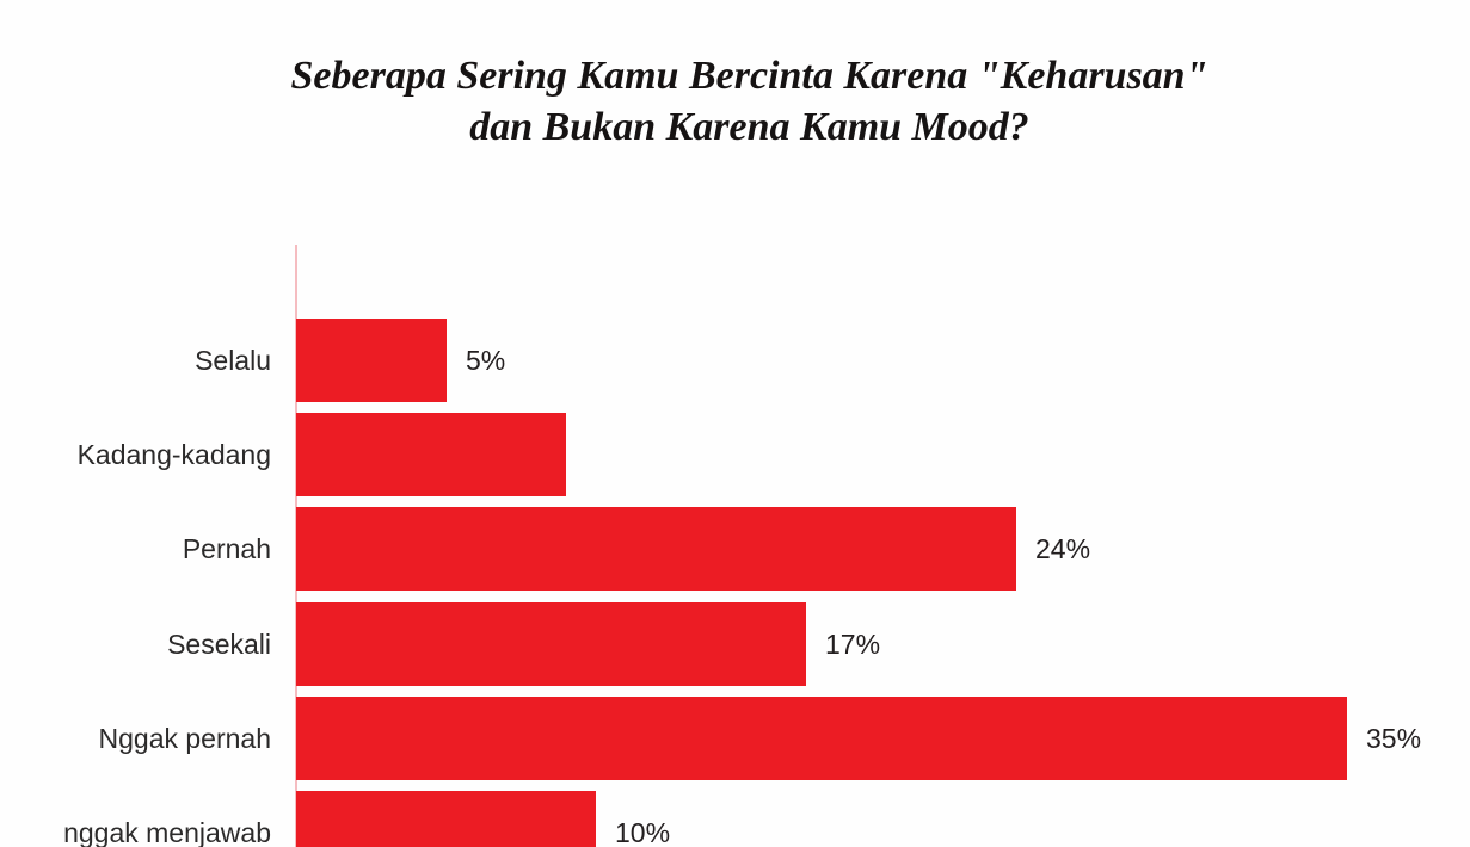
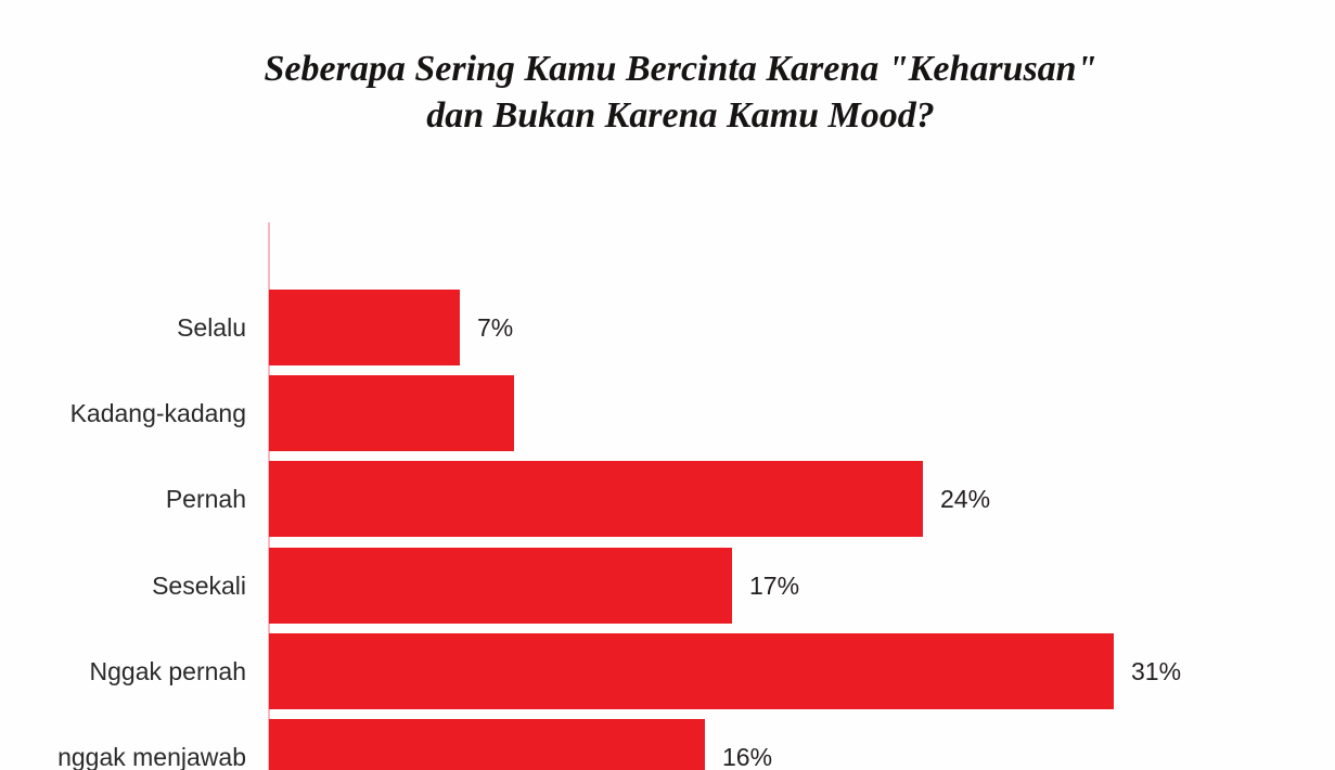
Selalu: 5% -> 7%
Nggak pernah: 35% -> 31%
nggak menjawab: 10% -> 16%
